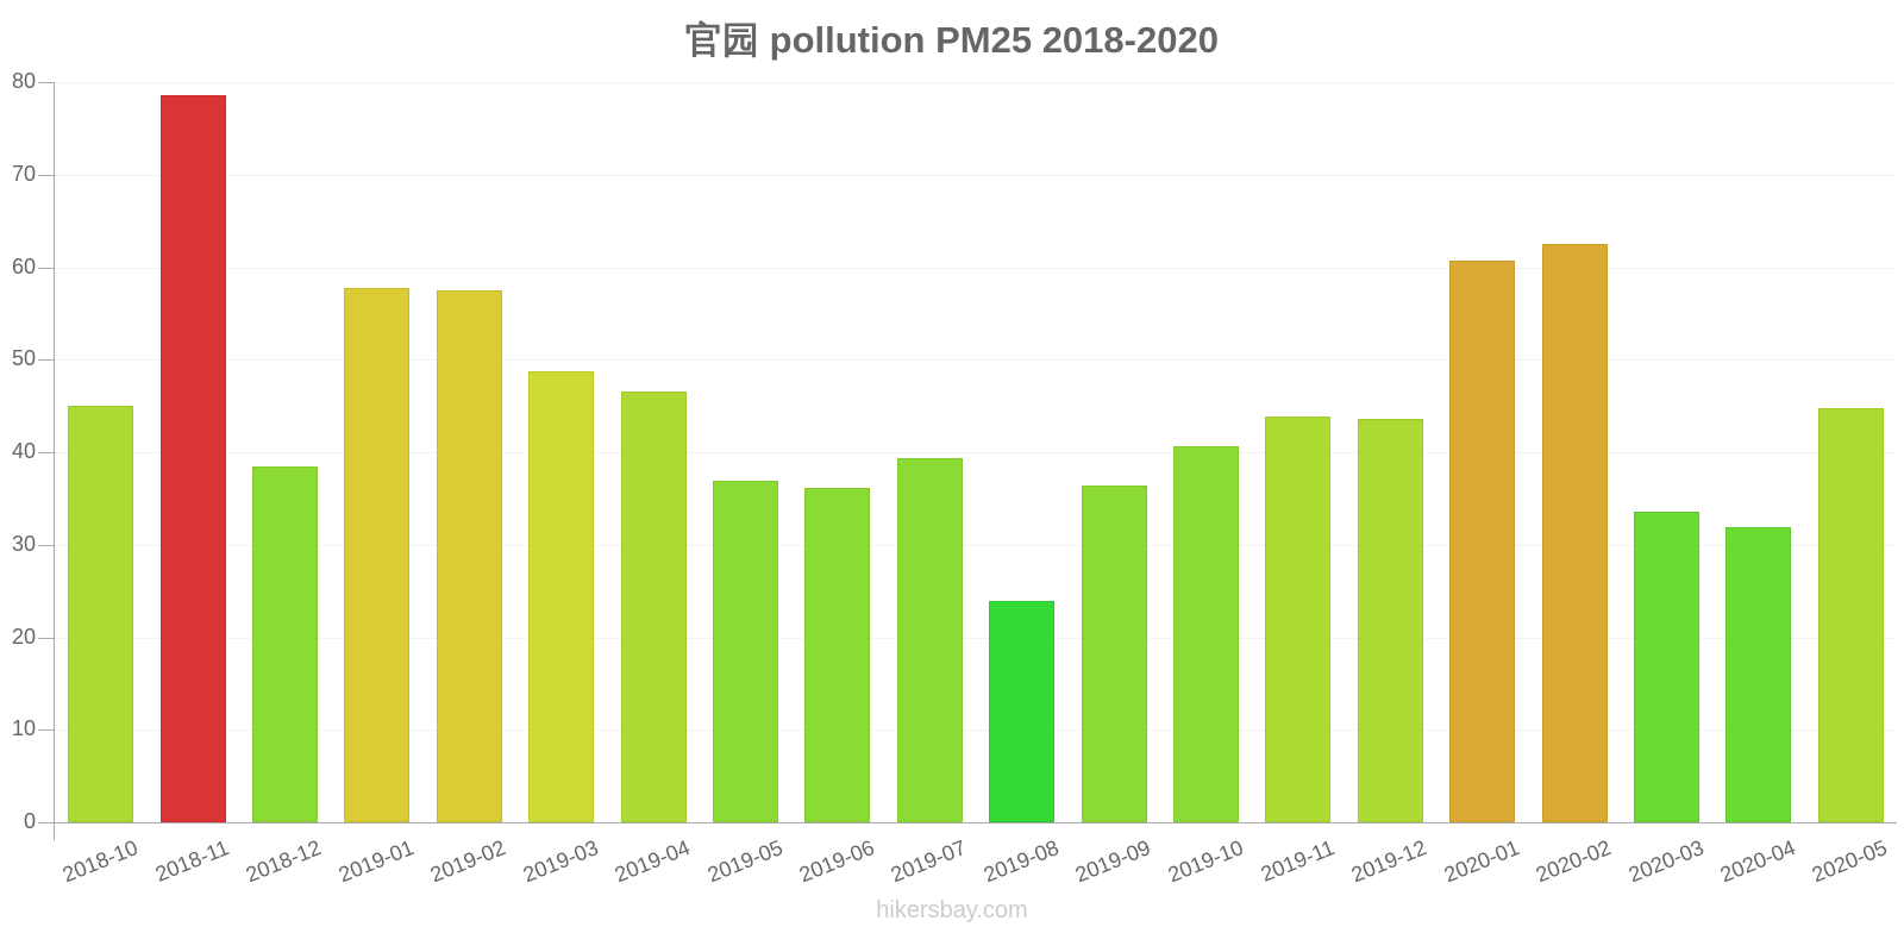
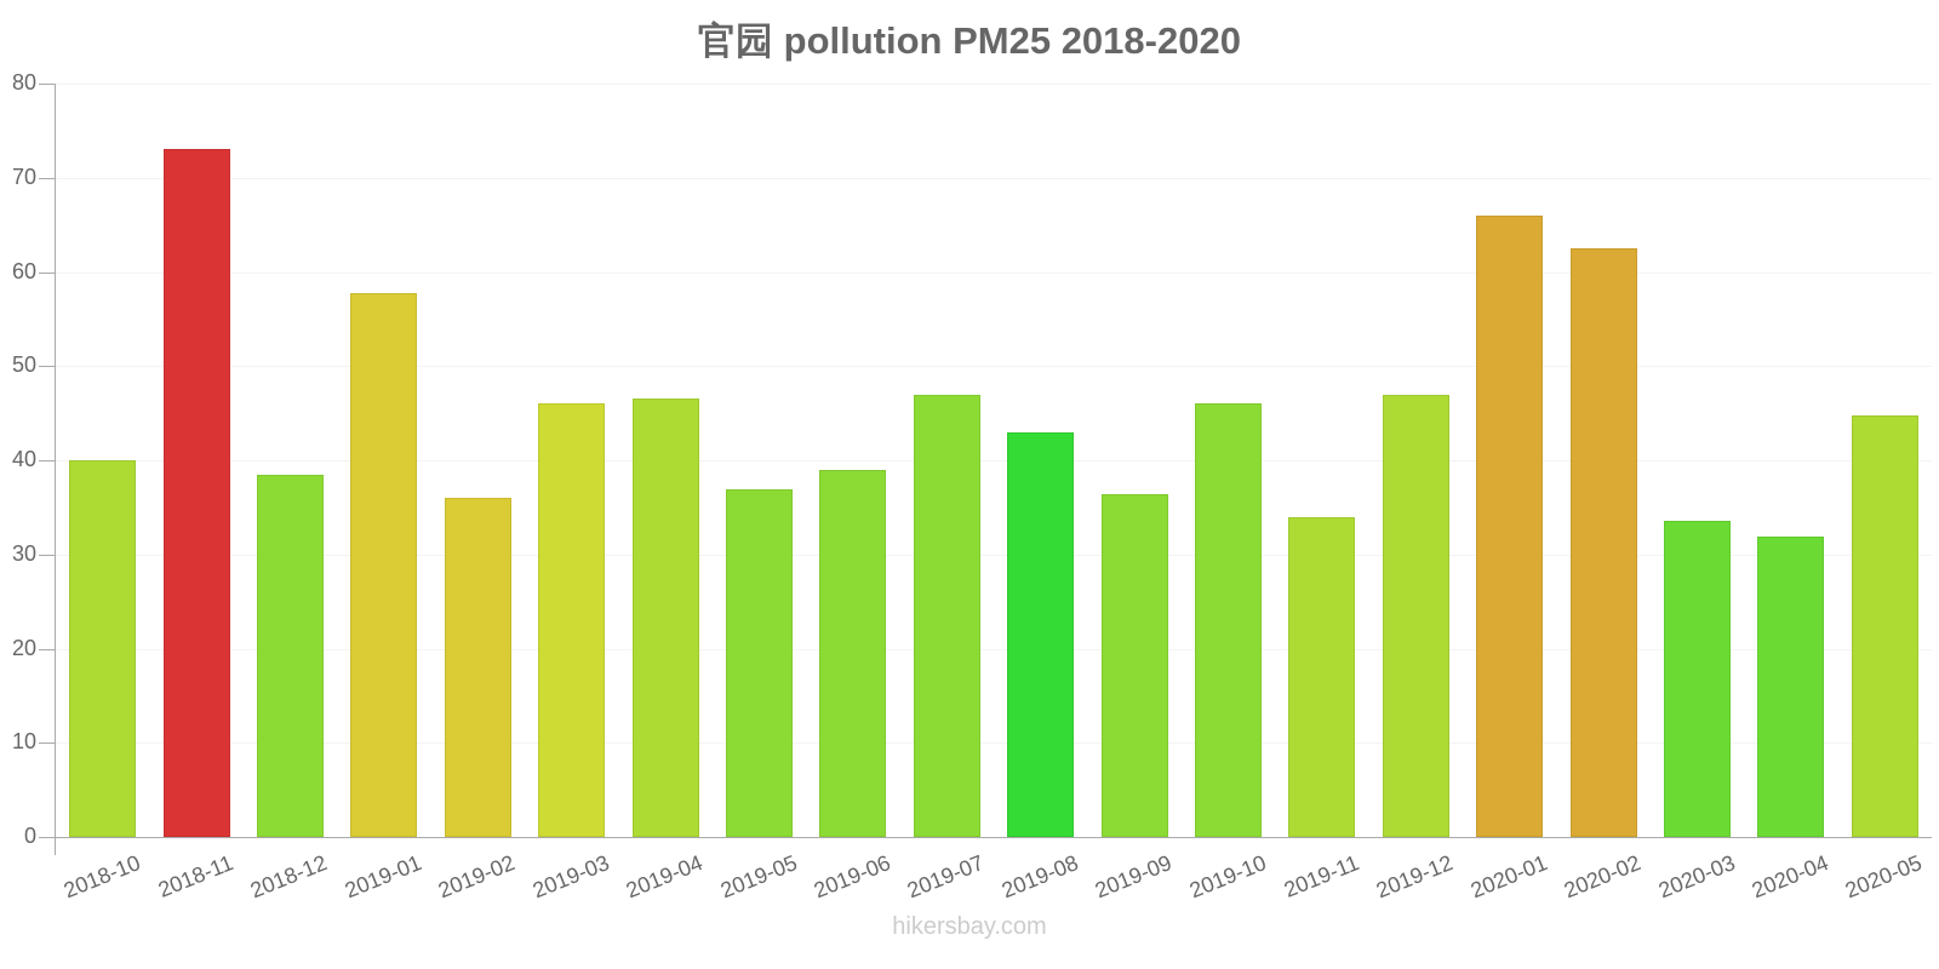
2018-10: 45 -> 40
2018-11: 79 -> 73
2019-02: 58 -> 36
2019-03: 49 -> 46
2019-06: 36 -> 39
2019-07: 39 -> 47
2019-08: 24 -> 43
2019-10: 41 -> 46
2019-11: 44 -> 34
2019-12: 44 -> 47
2020-01: 61 -> 66
